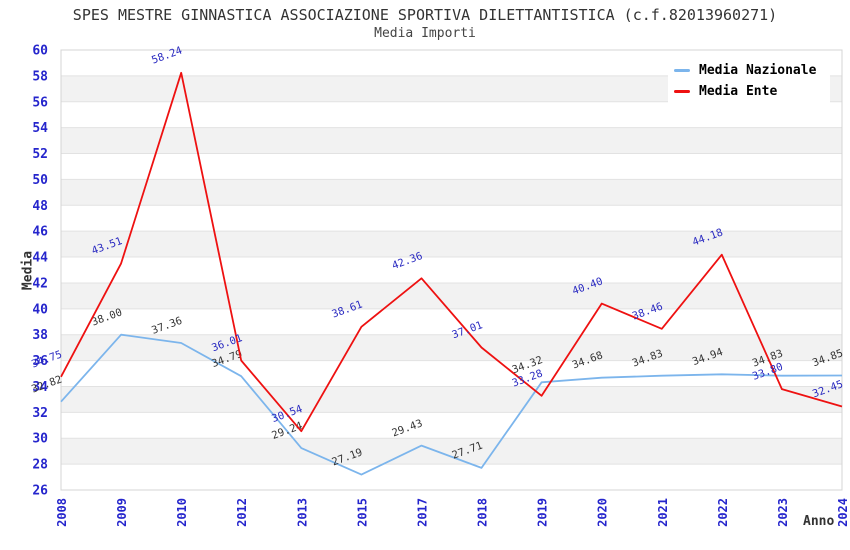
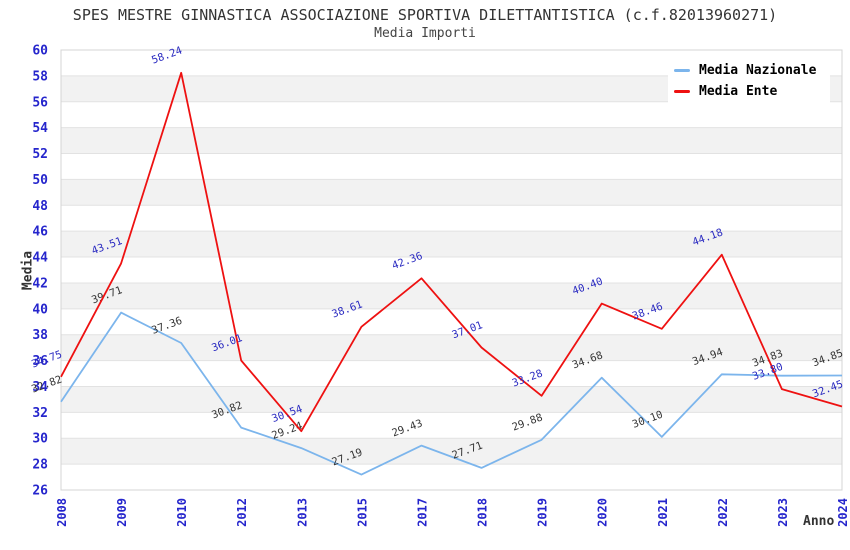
Media Nazionale/2009: 38.00 -> 39.71
Media Nazionale/2012: 34.79 -> 30.82
Media Nazionale/2019: 34.32 -> 29.88
Media Nazionale/2021: 34.83 -> 30.10
